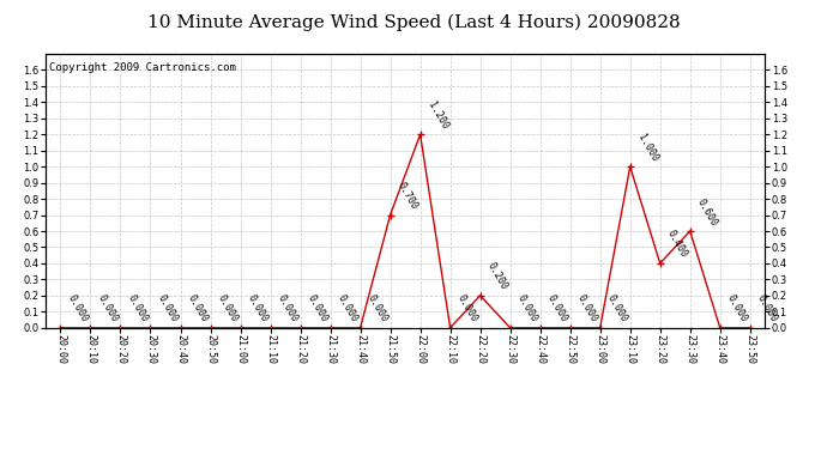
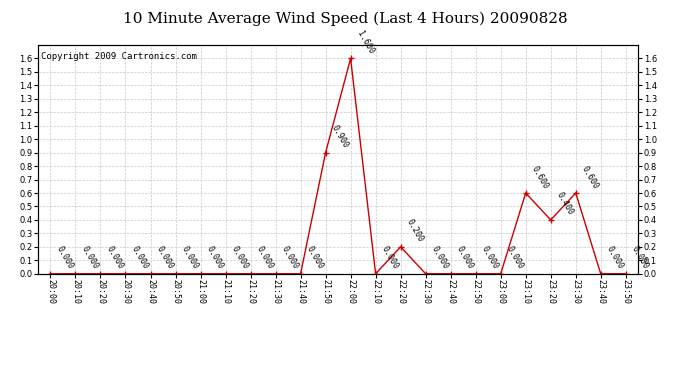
21:50: 0.700 -> 0.900
22:00: 1.200 -> 1.600
23:10: 1.000 -> 0.600
